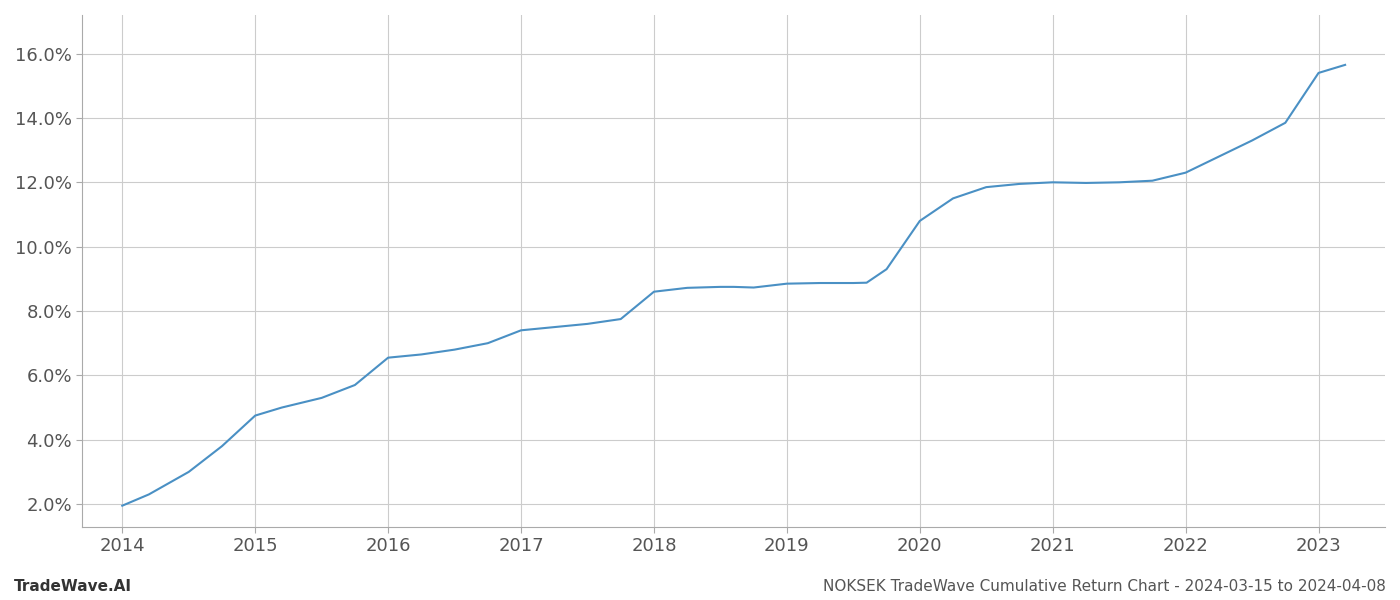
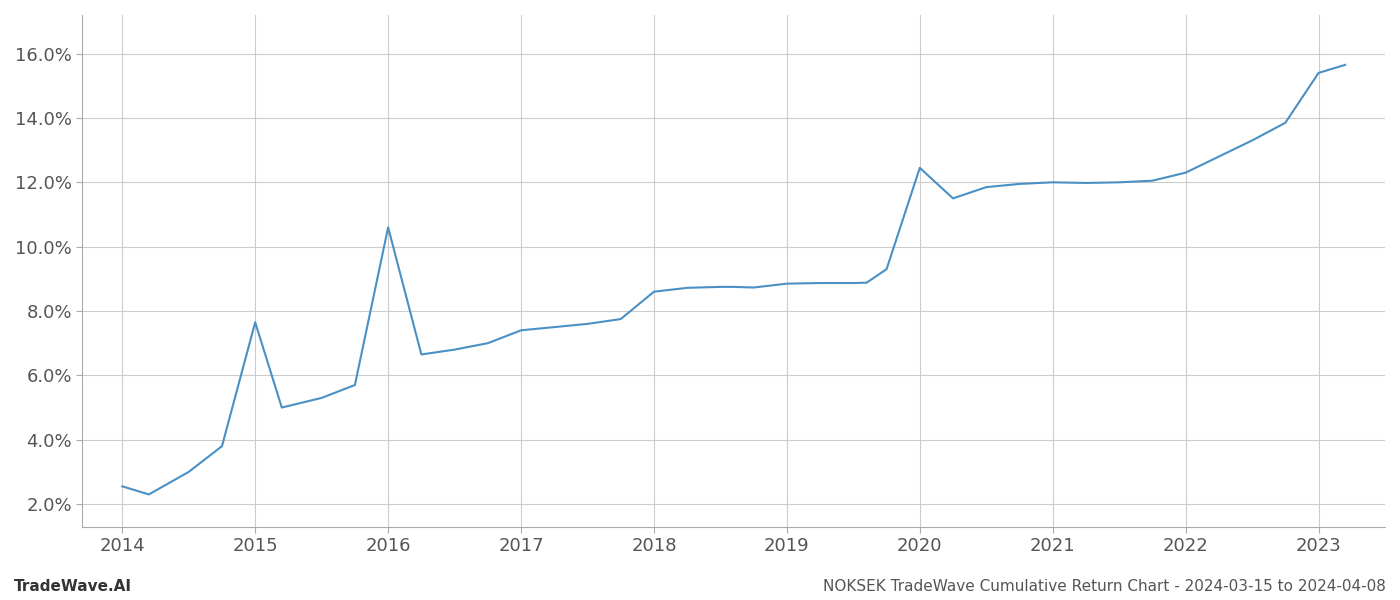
2014: 1.95% -> 2.55%
2015: 4.75% -> 7.65%
2016: 6.55% -> 10.60%
2020: 10.80% -> 12.45%
